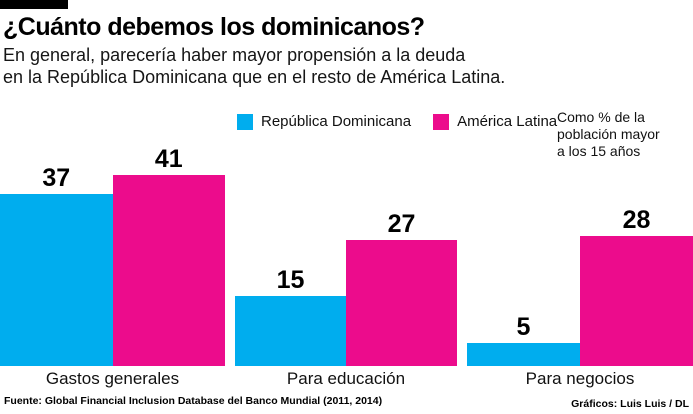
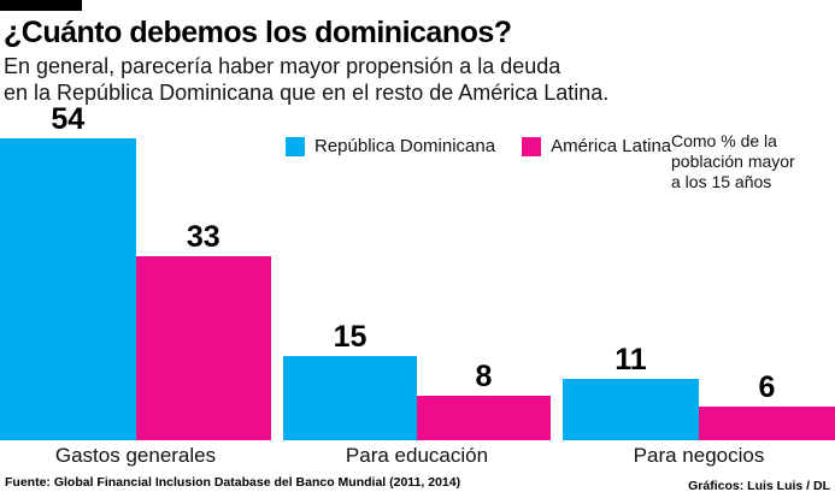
República Dominicana/Gastos generales: 37 -> 54
América Latina/Gastos generales: 41 -> 33
América Latina/Para educación: 27 -> 8
República Dominicana/Para negocios: 5 -> 11
América Latina/Para negocios: 28 -> 6
